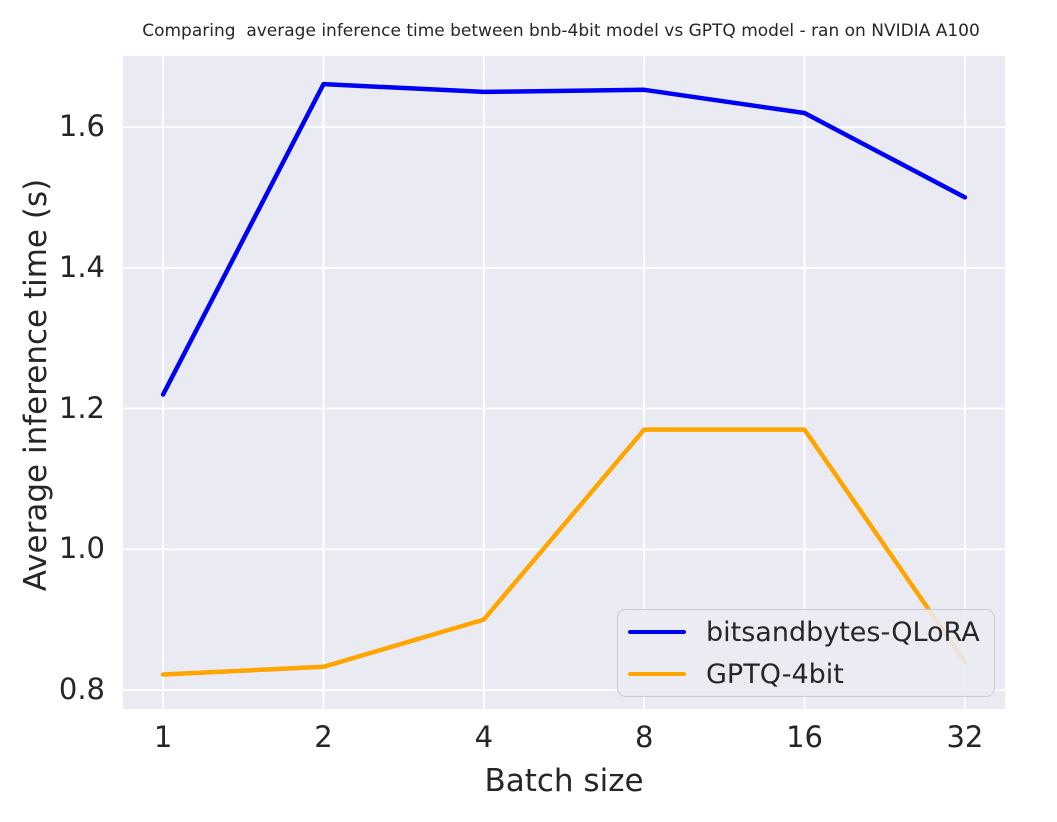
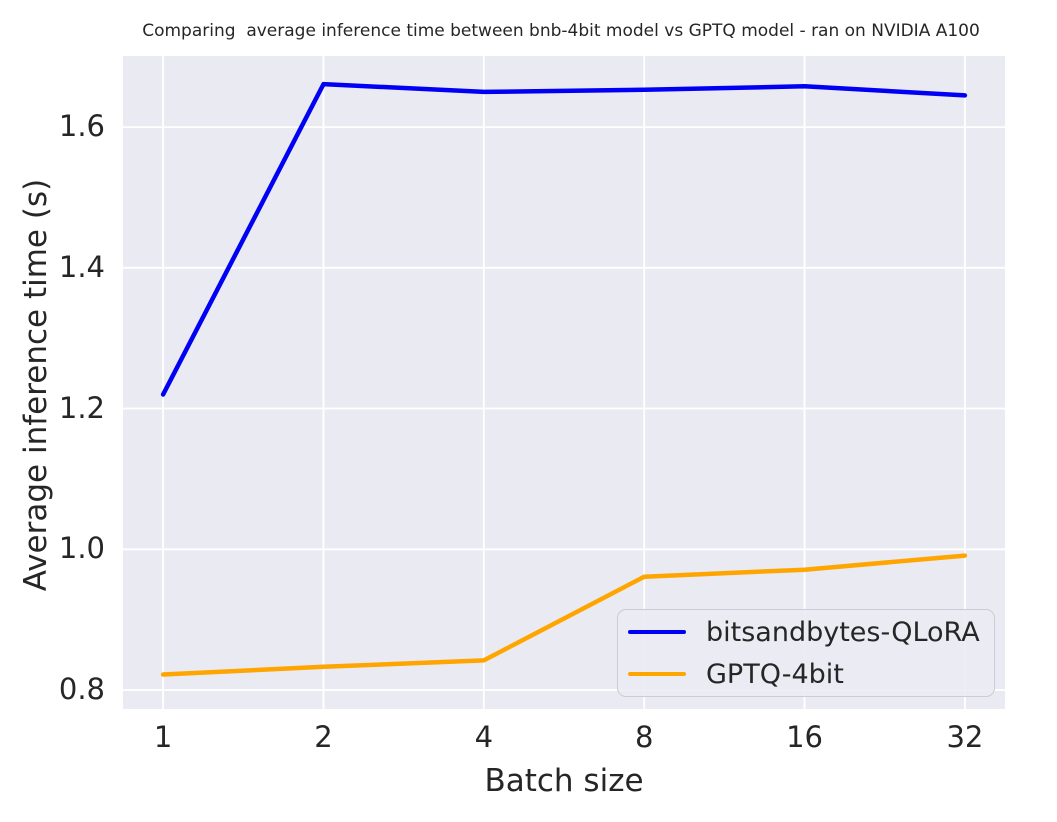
GPTQ-4bit/4: 0.90 -> 0.84
GPTQ-4bit/8: 1.17 -> 0.96
bitsandbytes-QLoRA/16: 1.62 -> 1.66
GPTQ-4bit/16: 1.17 -> 0.97
bitsandbytes-QLoRA/32: 1.50 -> 1.65
GPTQ-4bit/32: 0.84 -> 0.99
